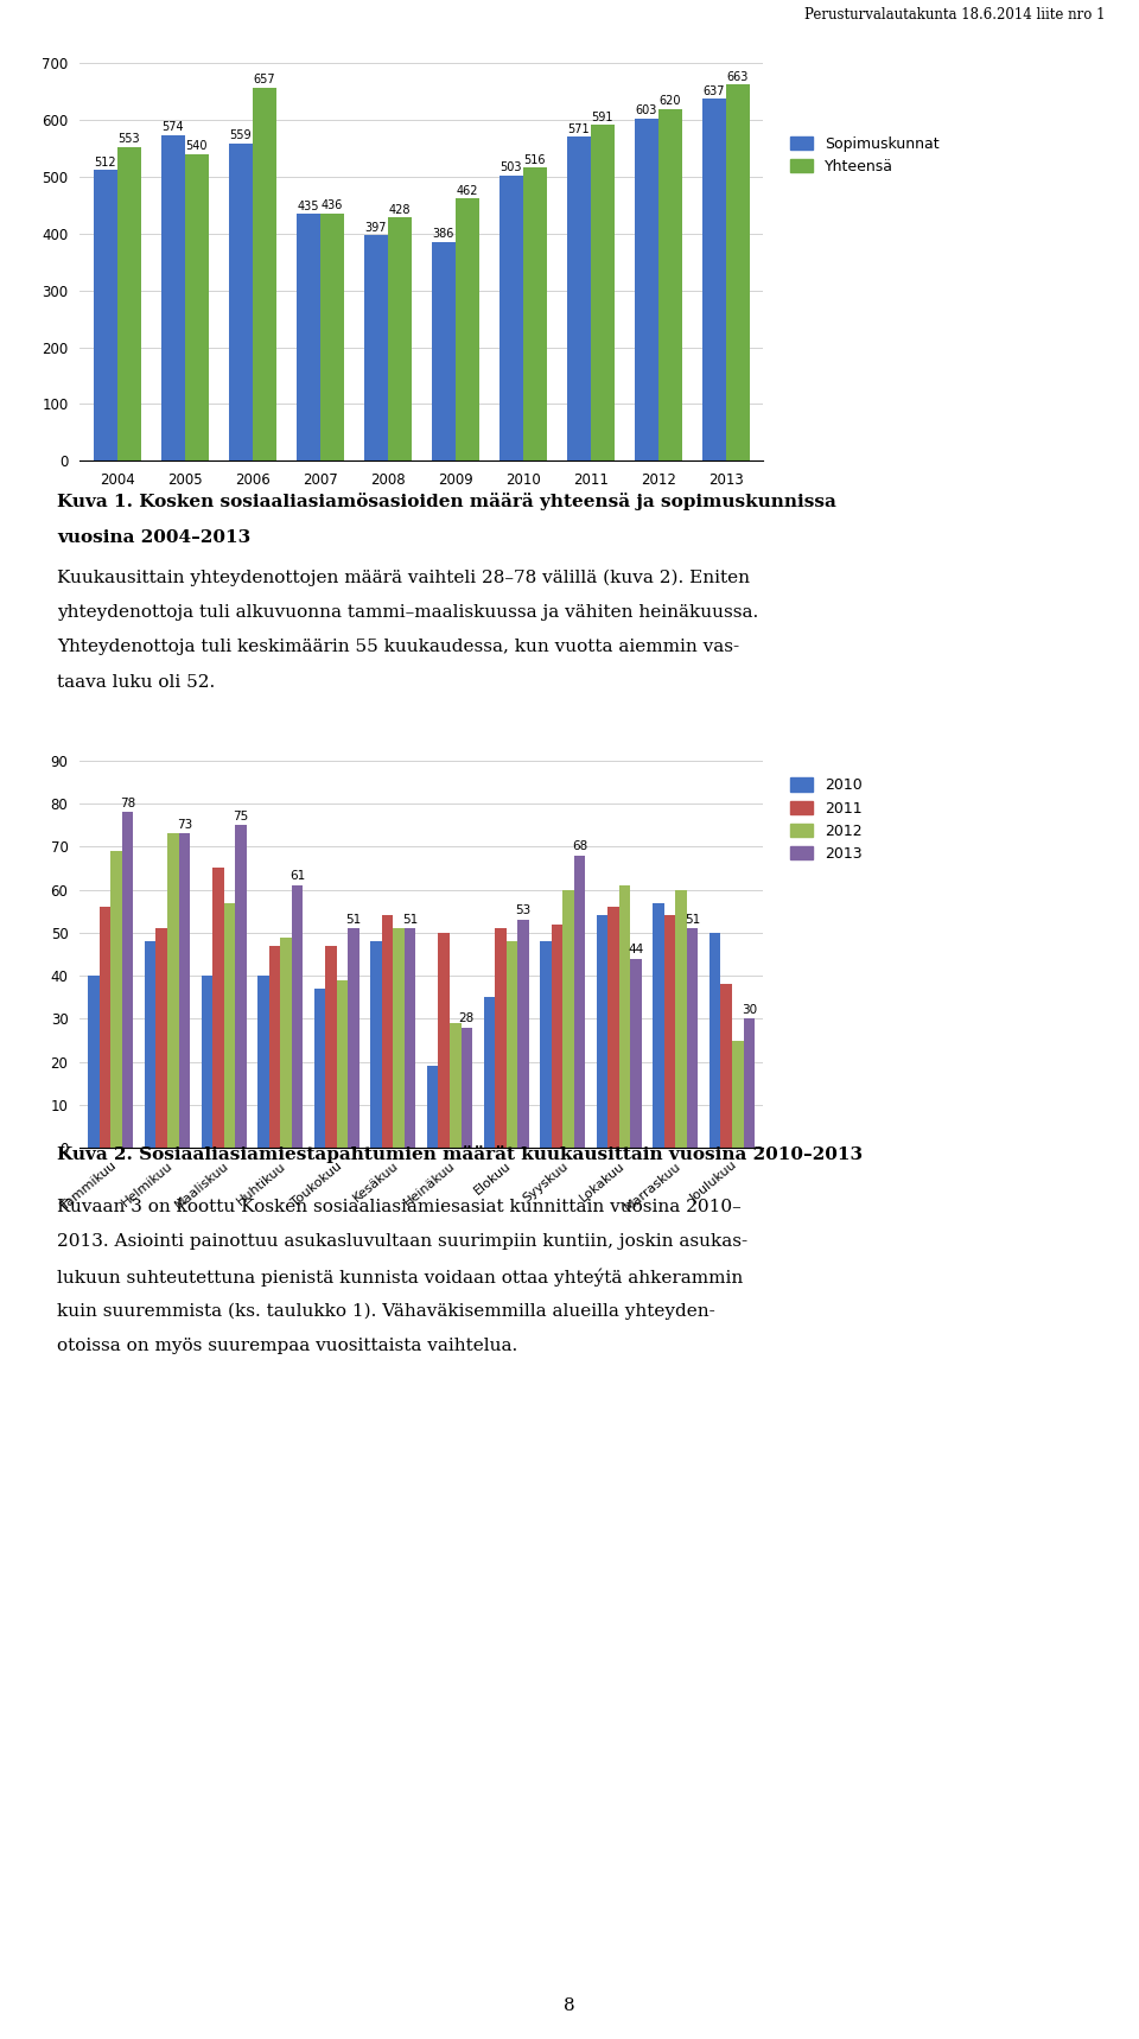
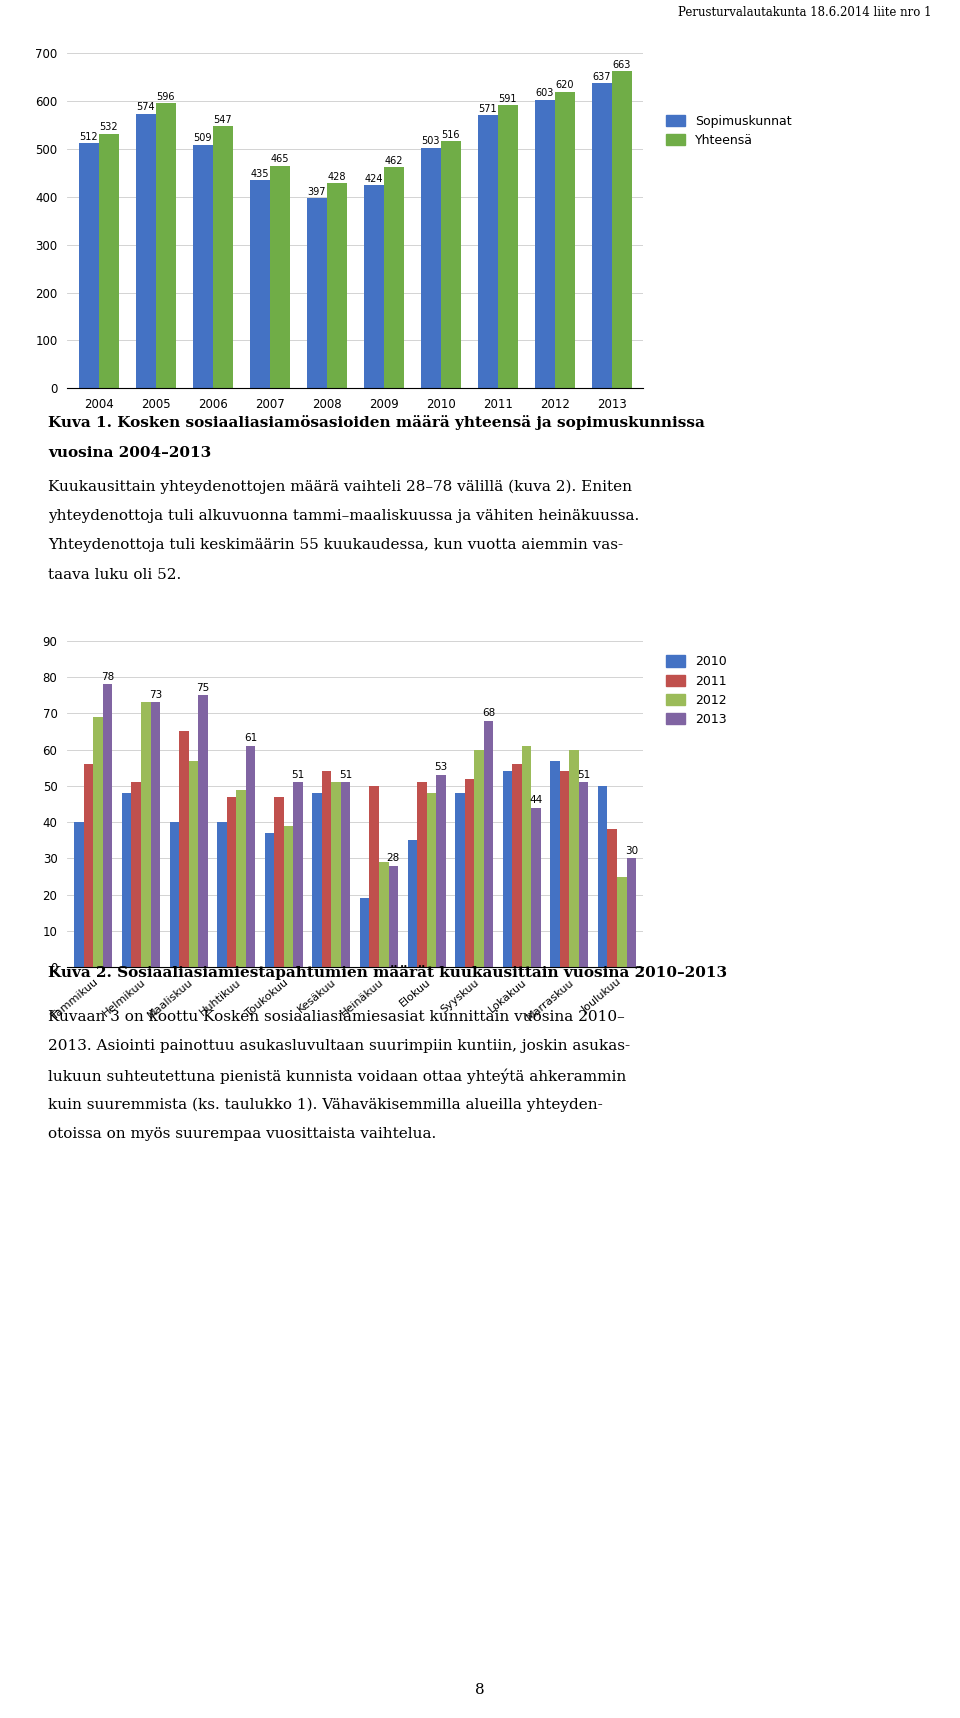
Yhteensä/2004: 553 -> 532
Yhteensä/2005: 540 -> 596
Sopimuskunnat/2006: 559 -> 509
Yhteensä/2006: 657 -> 547
Yhteensä/2007: 436 -> 465
Sopimuskunnat/2009: 386 -> 424
